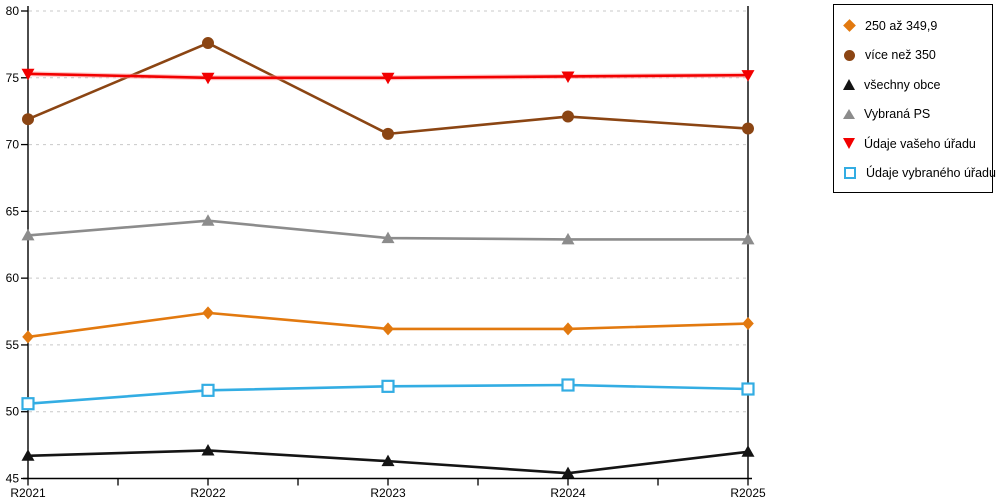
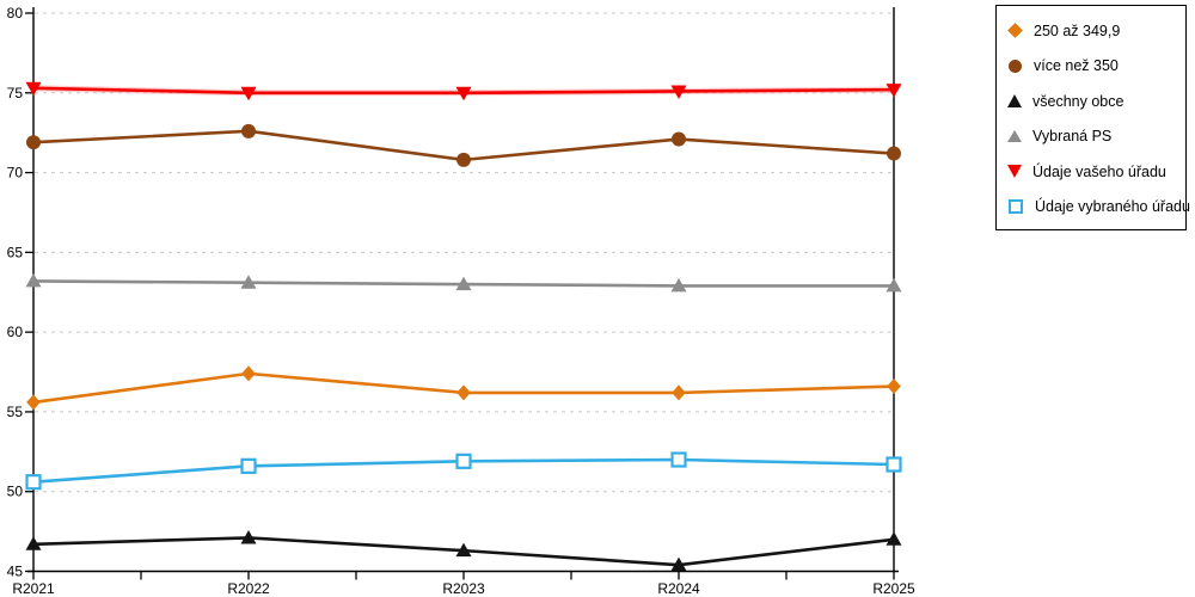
více než 350/R2022: 77.6 -> 72.6
Vybraná PS/R2022: 64.3 -> 63.1
